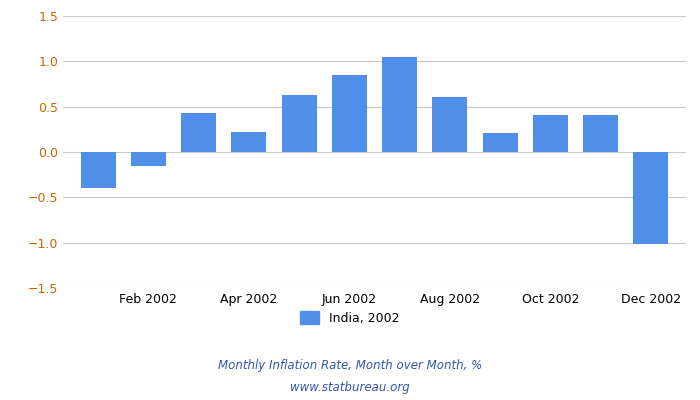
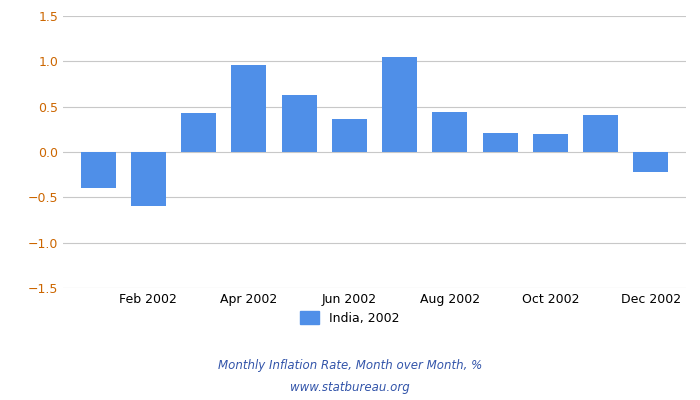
Feb 2002: -0.15 -> -0.60
Apr 2002: 0.22 -> 0.96
Jun 2002: 0.85 -> 0.36
Aug 2002: 0.61 -> 0.44
Oct 2002: 0.41 -> 0.20
Dec 2002: -1.01 -> -0.22
